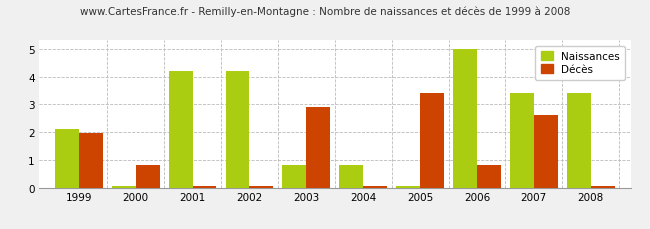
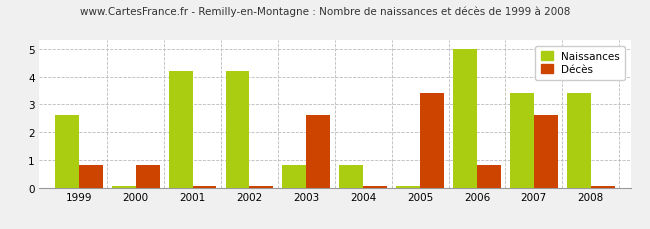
Naissances/1999: 2.10 -> 2.60
Décès/1999: 1.95 -> 0.80
Décès/2003: 2.90 -> 2.60
